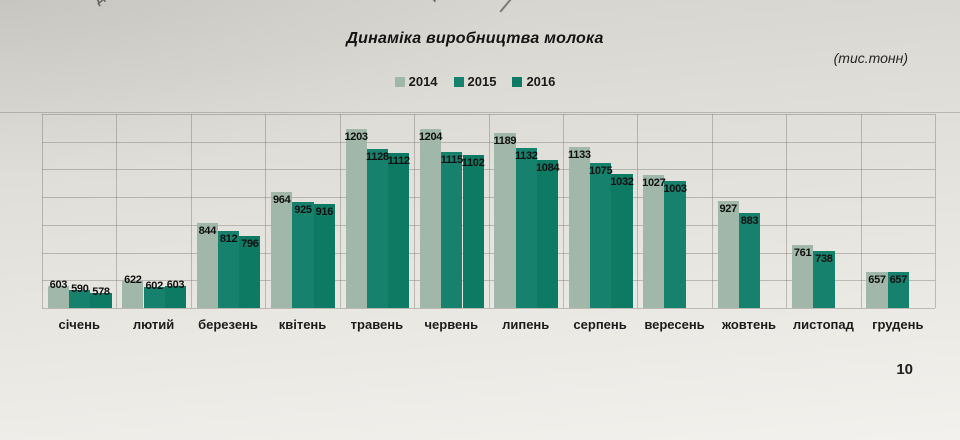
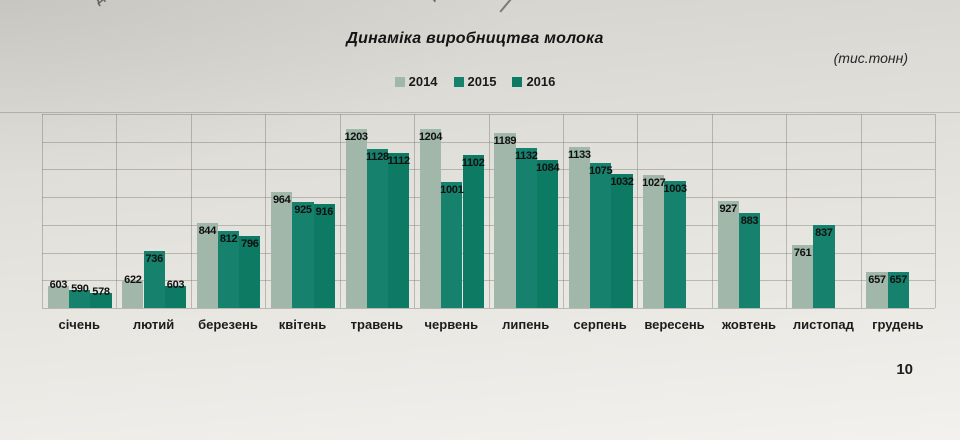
2015/лютий: 602 -> 736
2015/червень: 1115 -> 1001
2015/листопад: 738 -> 837
